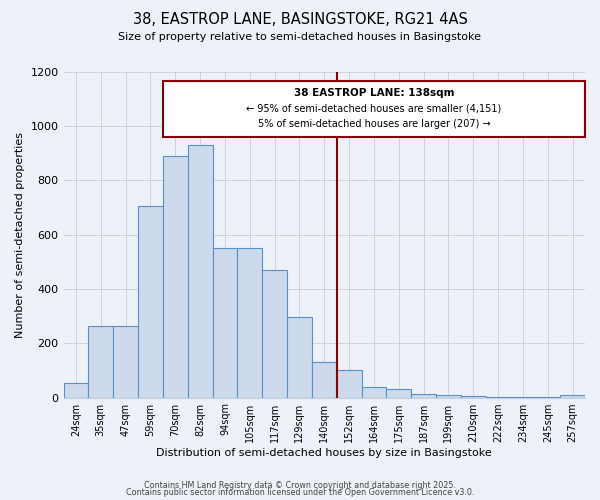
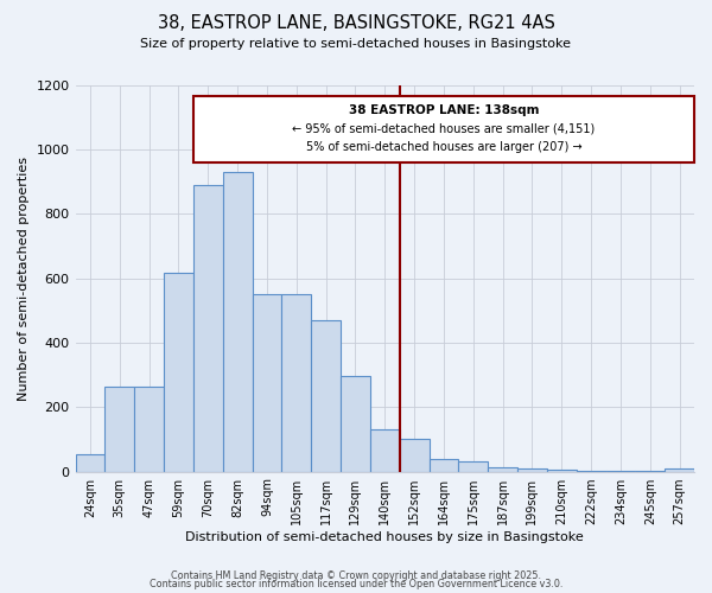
59sqm: 705 -> 615
